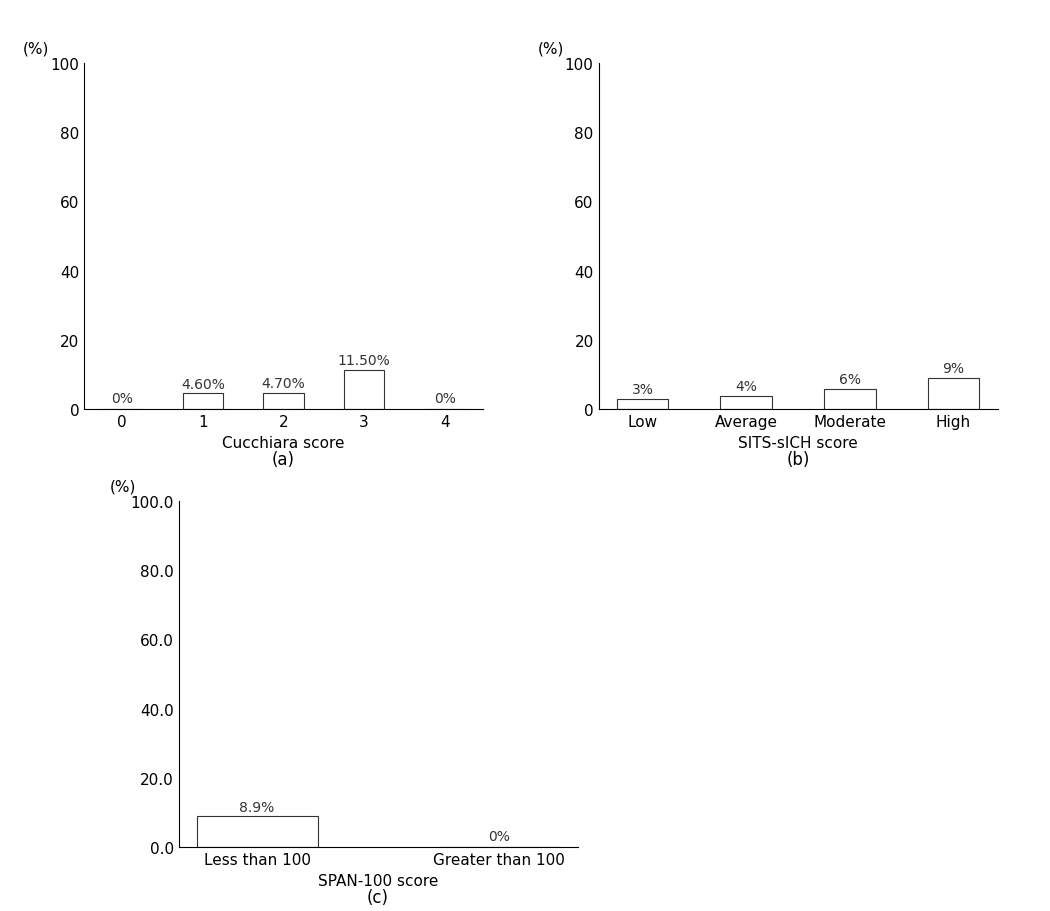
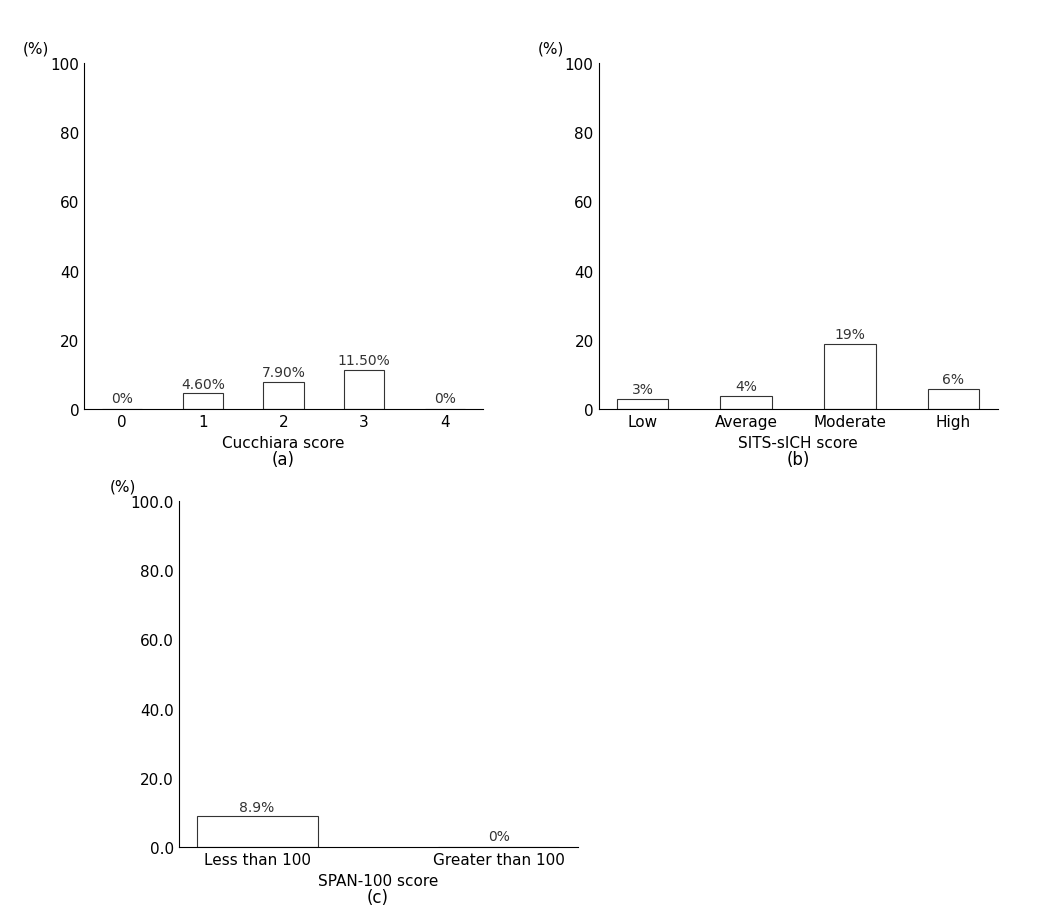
2: 4.70% -> 7.90%
Moderate: 6% -> 19%
High: 9% -> 6%
